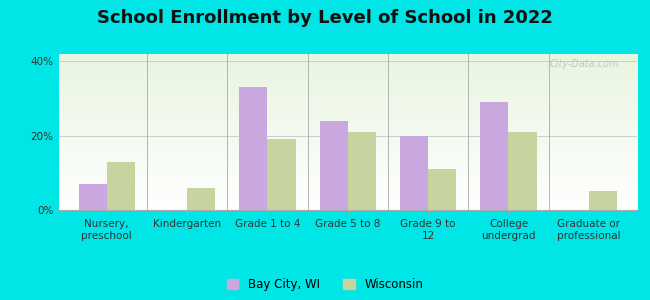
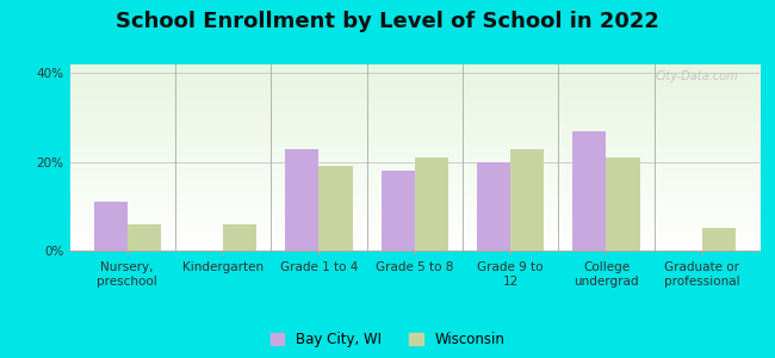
Bay City, WI/Nursery, preschool: 7% -> 11%
Wisconsin/Nursery, preschool: 13% -> 6%
Bay City, WI/Grade 1 to 4: 33% -> 23%
Bay City, WI/Grade 5 to 8: 24% -> 18%
Wisconsin/Grade 9 to 12: 11% -> 23%
Bay City, WI/College undergrad: 29% -> 27%
